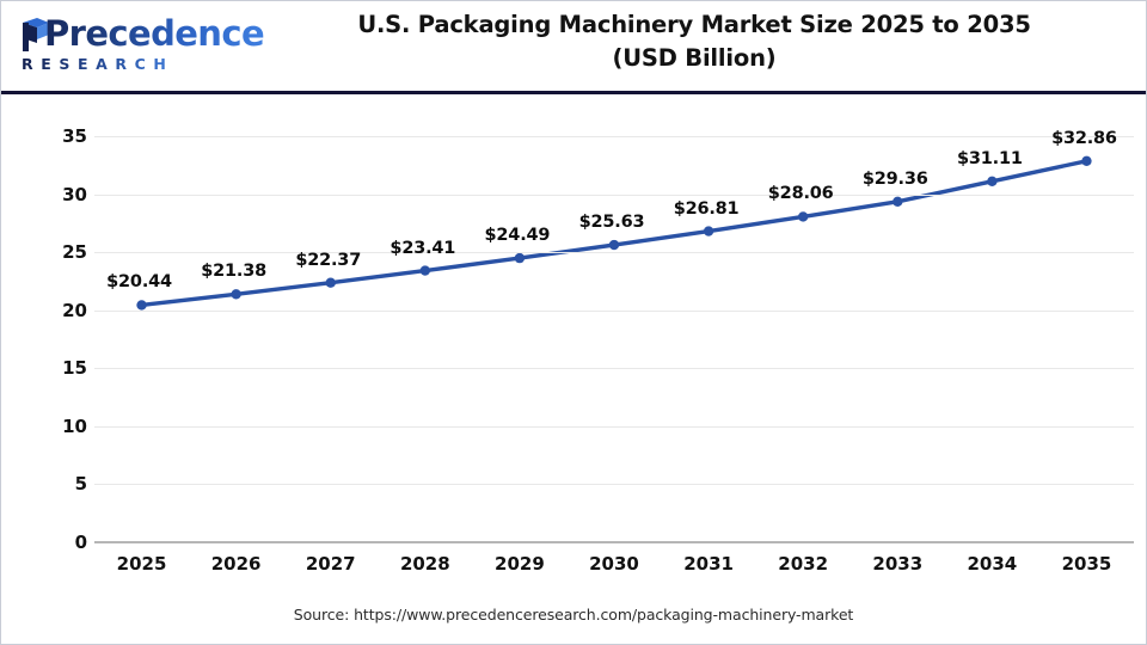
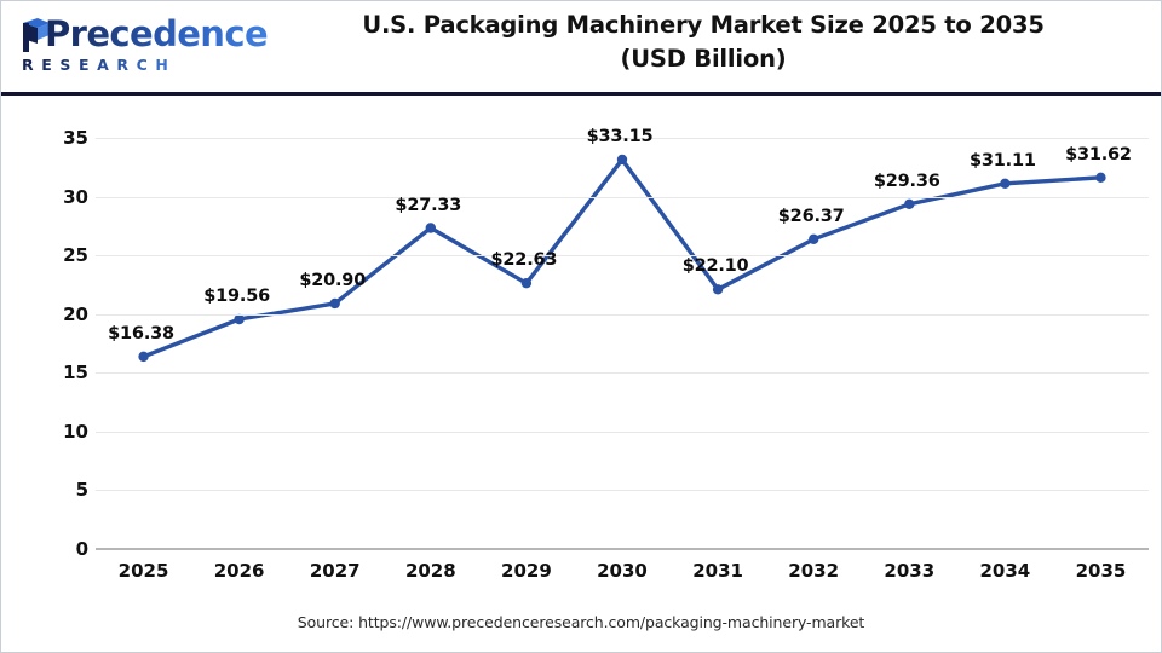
2025: $20.44 -> $16.38
2026: $21.38 -> $19.56
2027: $22.37 -> $20.90
2028: $23.41 -> $27.33
2029: $24.49 -> $22.63
2030: $25.63 -> $33.15
2031: $26.81 -> $22.10
2032: $28.06 -> $26.37
2035: $32.86 -> $31.62
